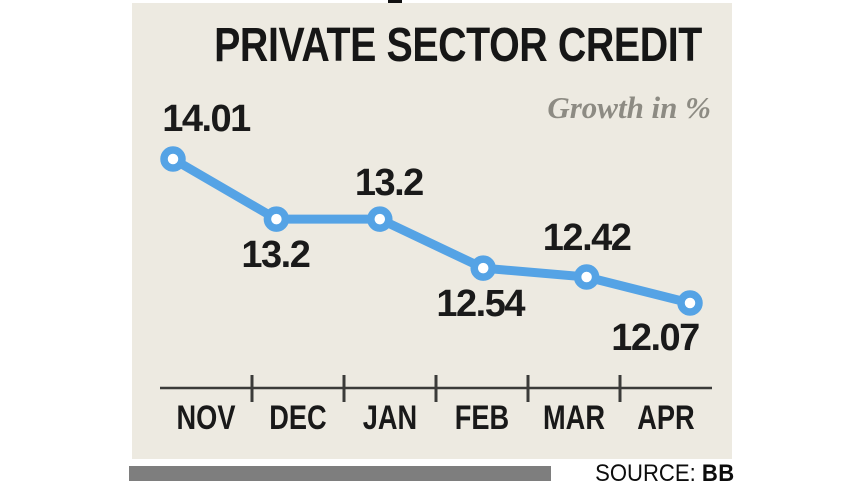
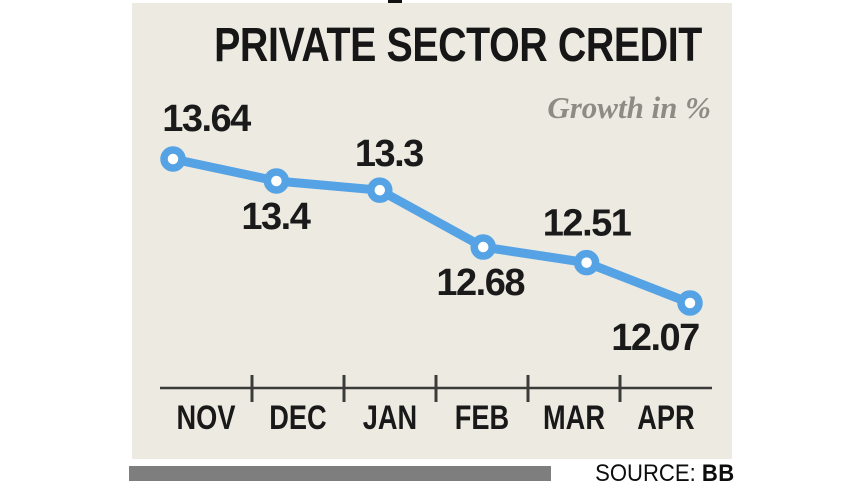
NOV: 14.01 -> 13.64
DEC: 13.2 -> 13.4
JAN: 13.2 -> 13.3
FEB: 12.54 -> 12.68
MAR: 12.42 -> 12.51
